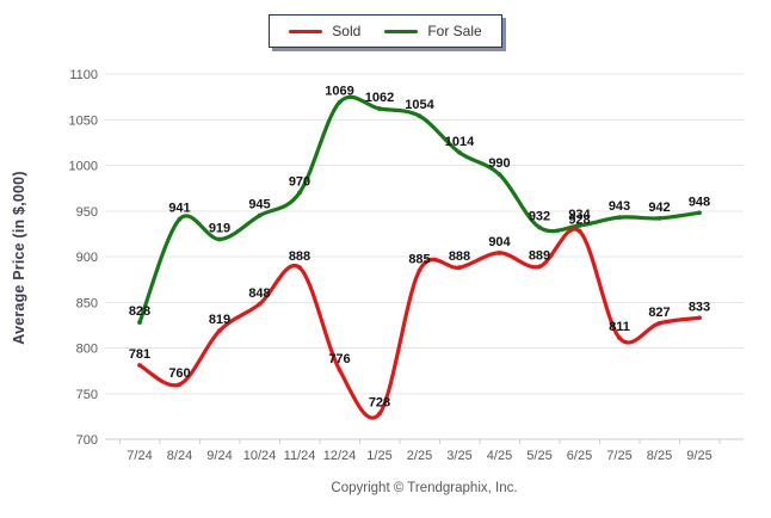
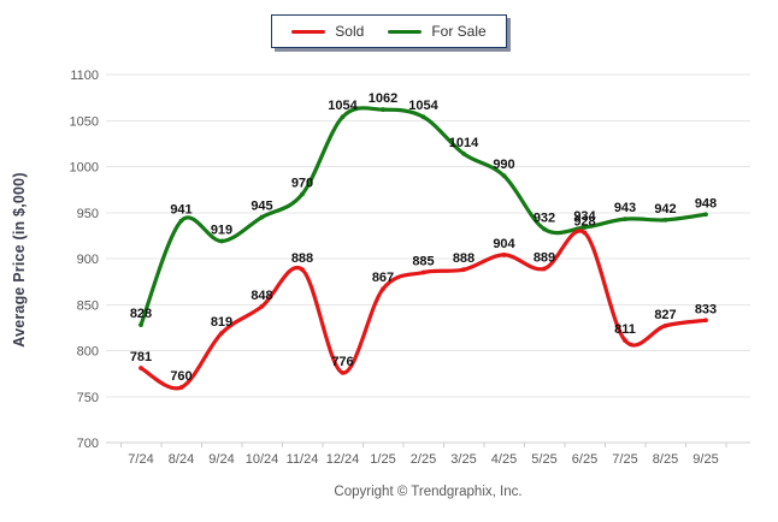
For Sale/12/24: 1069 -> 1054
Sold/1/25: 728 -> 867
